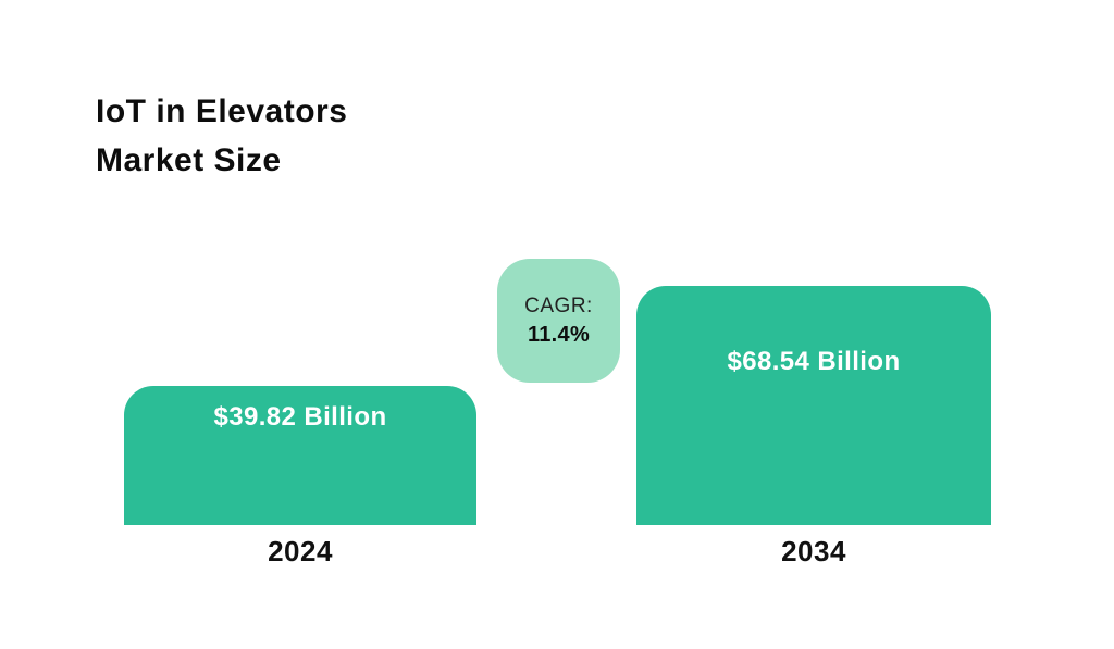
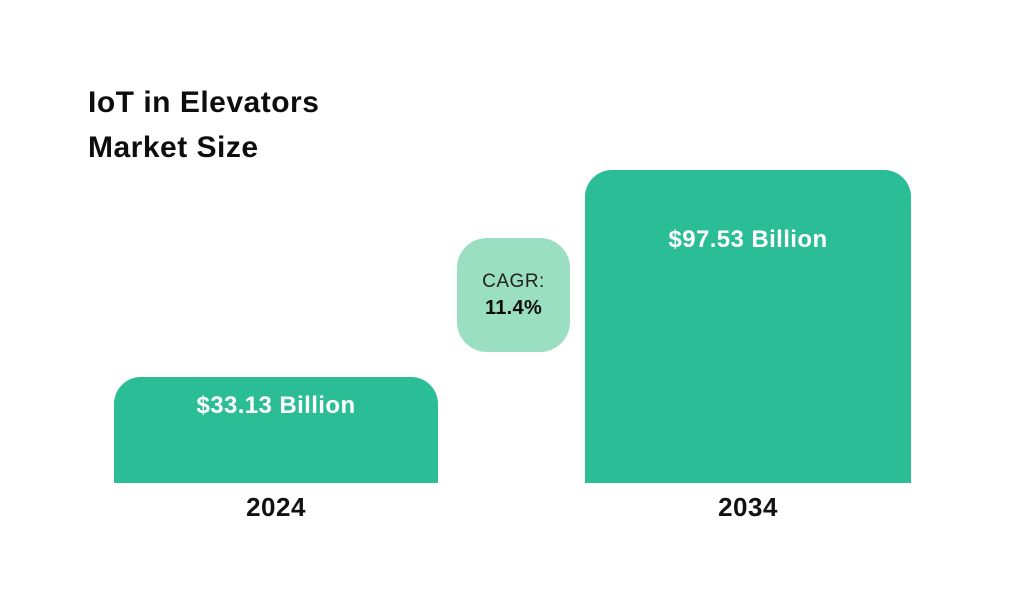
2024: $39.82 -> $33.13
2034: $68.54 -> $97.53
